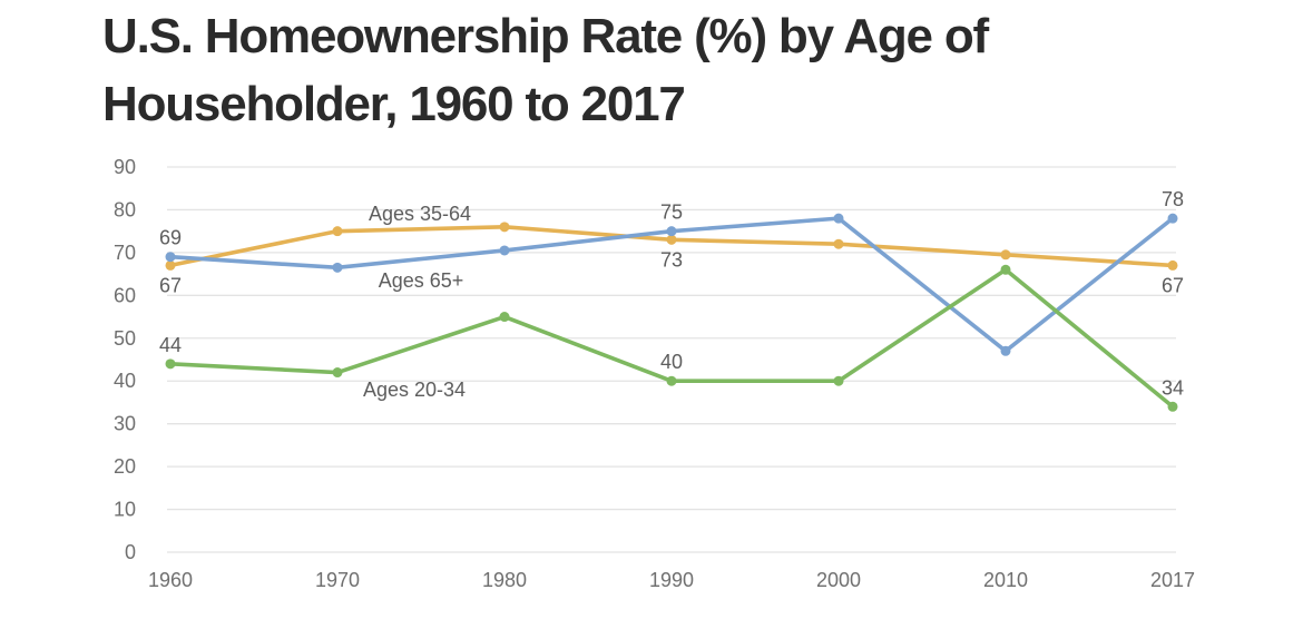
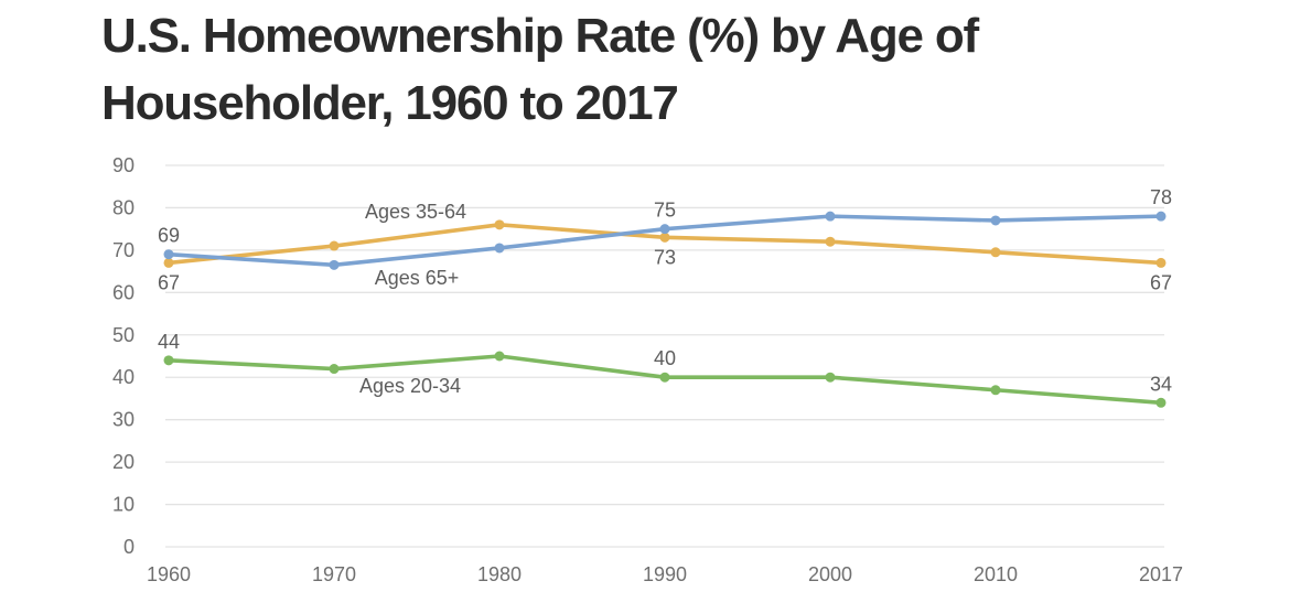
Ages 35-64/1970: 75 -> 71
Ages 20-34/1980: 55 -> 45
Ages 65+/2010: 47 -> 77
Ages 20-34/2010: 66 -> 37
